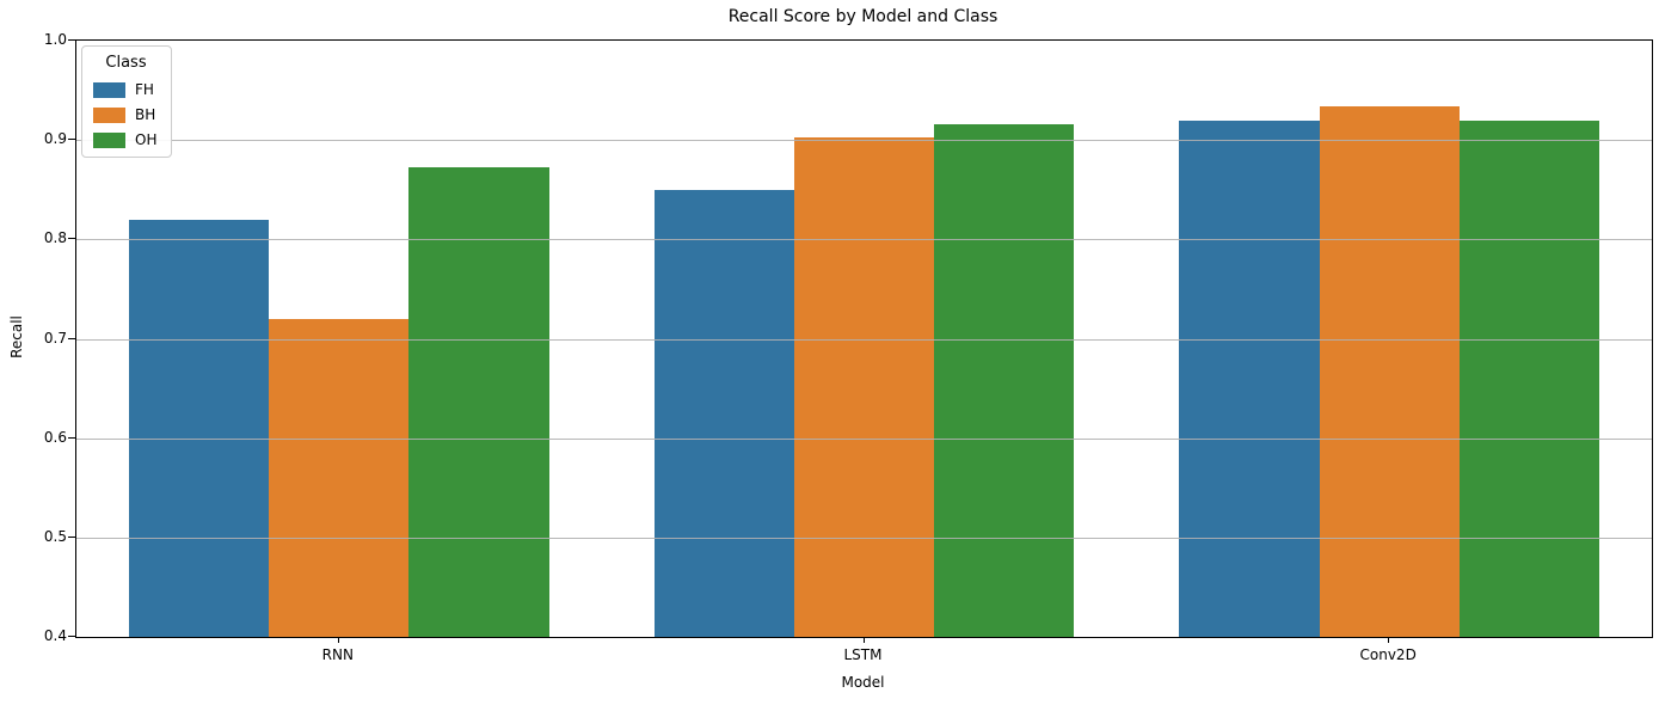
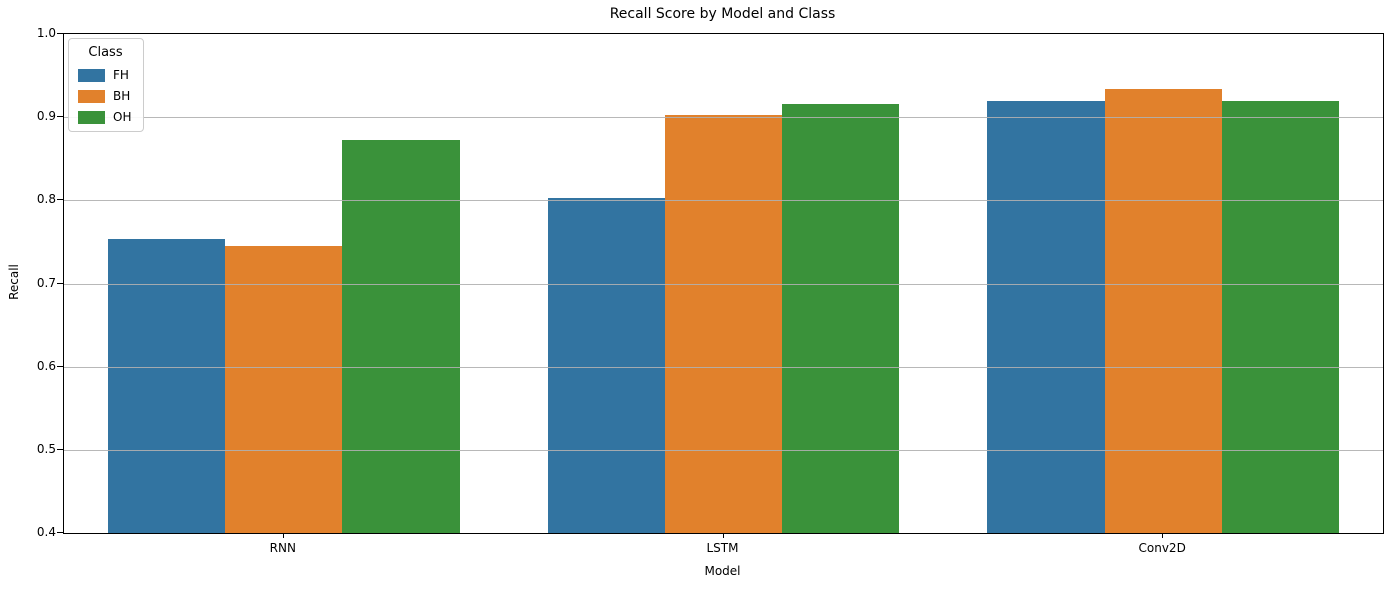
FH/RNN: 0.82 -> 0.75
BH/RNN: 0.72 -> 0.74
FH/LSTM: 0.85 -> 0.80
